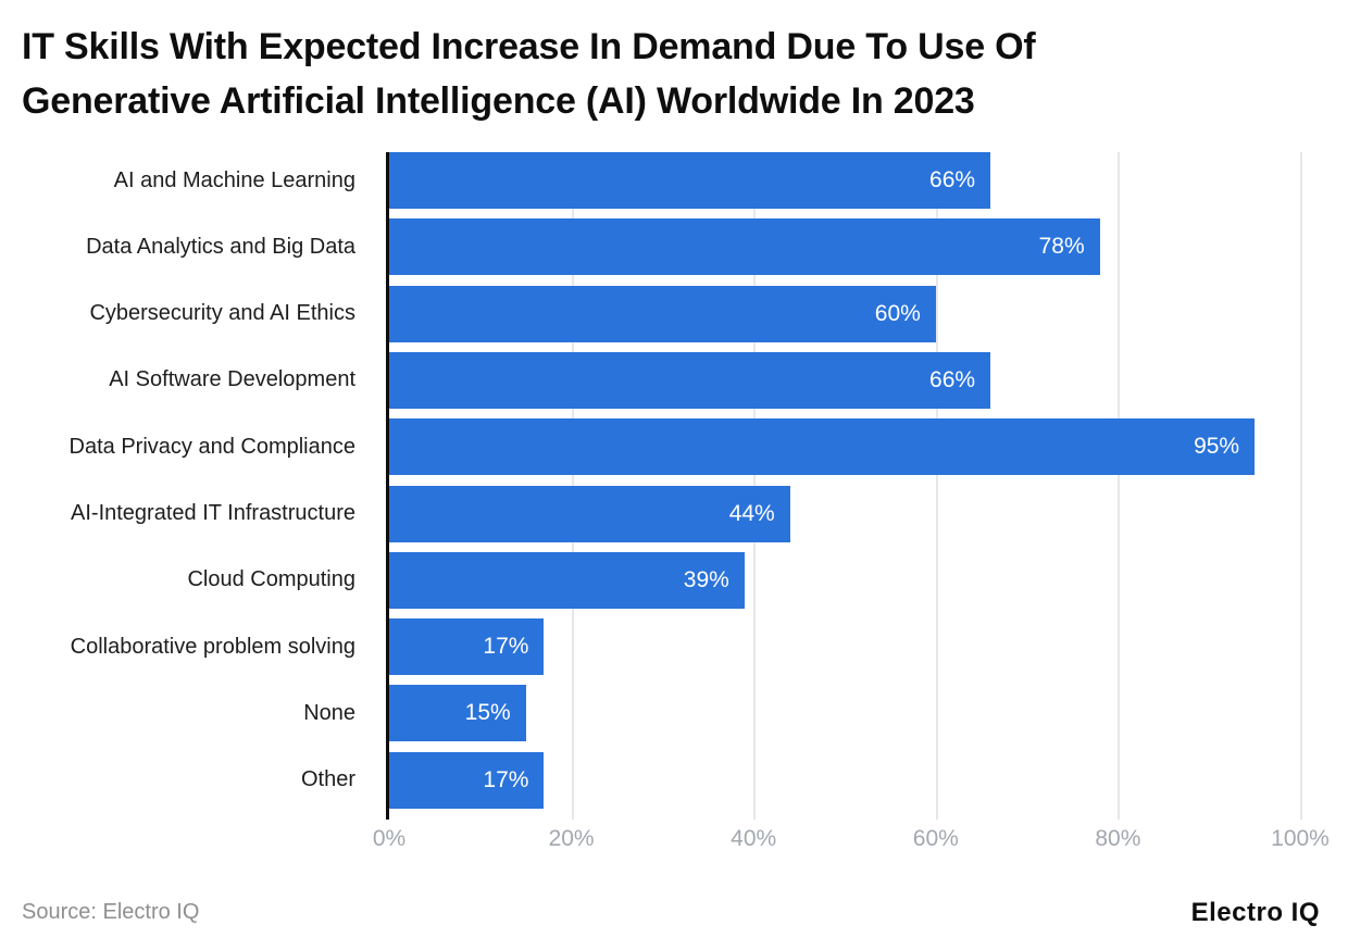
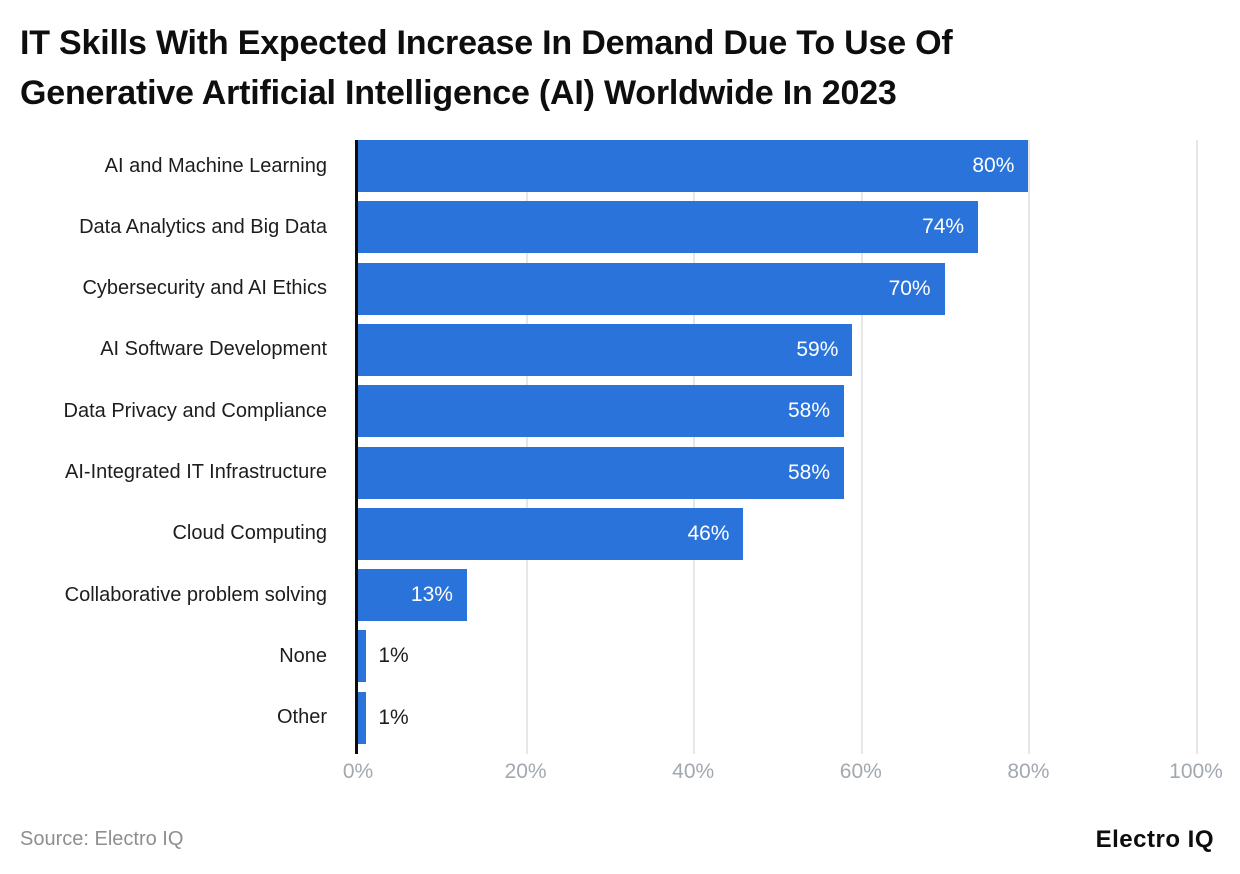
AI and Machine Learning: 66% -> 80%
Data Analytics and Big Data: 78% -> 74%
Cybersecurity and AI Ethics: 60% -> 70%
AI Software Development: 66% -> 59%
Data Privacy and Compliance: 95% -> 58%
AI-Integrated IT Infrastructure: 44% -> 58%
Cloud Computing: 39% -> 46%
Collaborative problem solving: 17% -> 13%
None: 15% -> 1%
Other: 17% -> 1%
